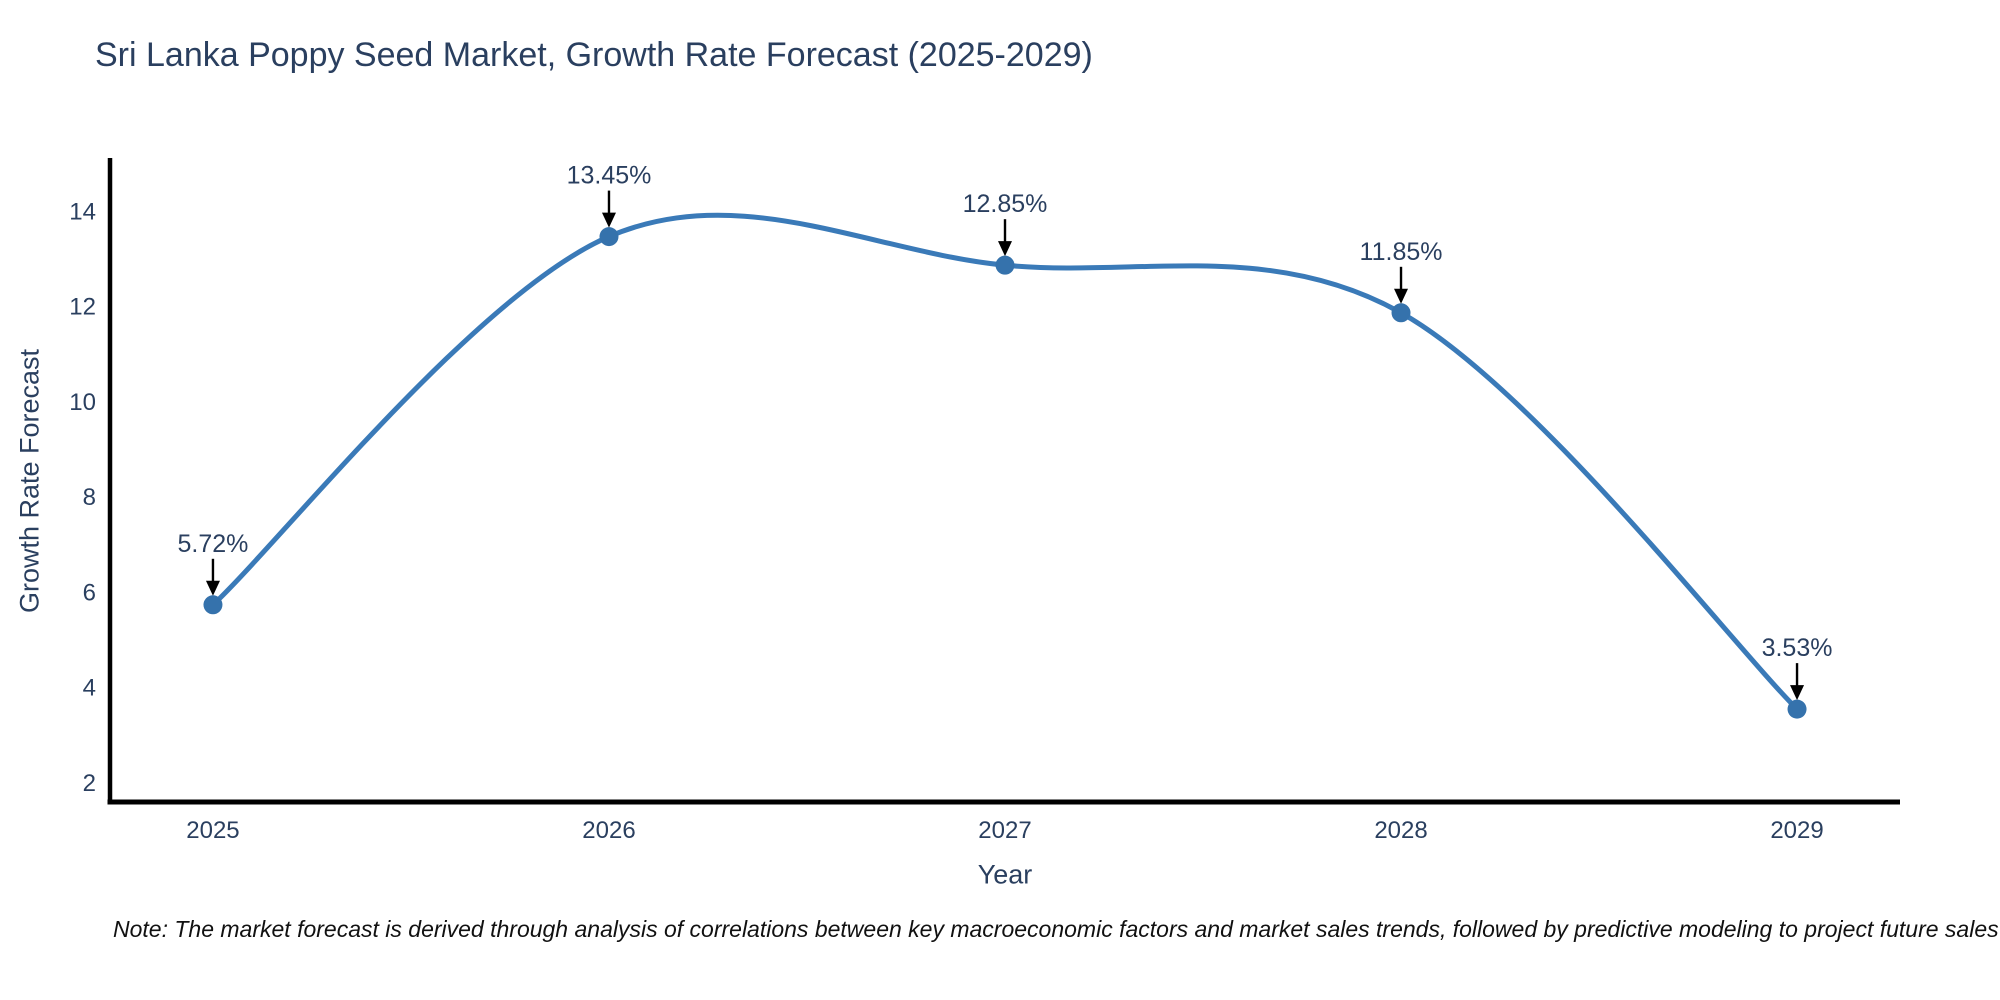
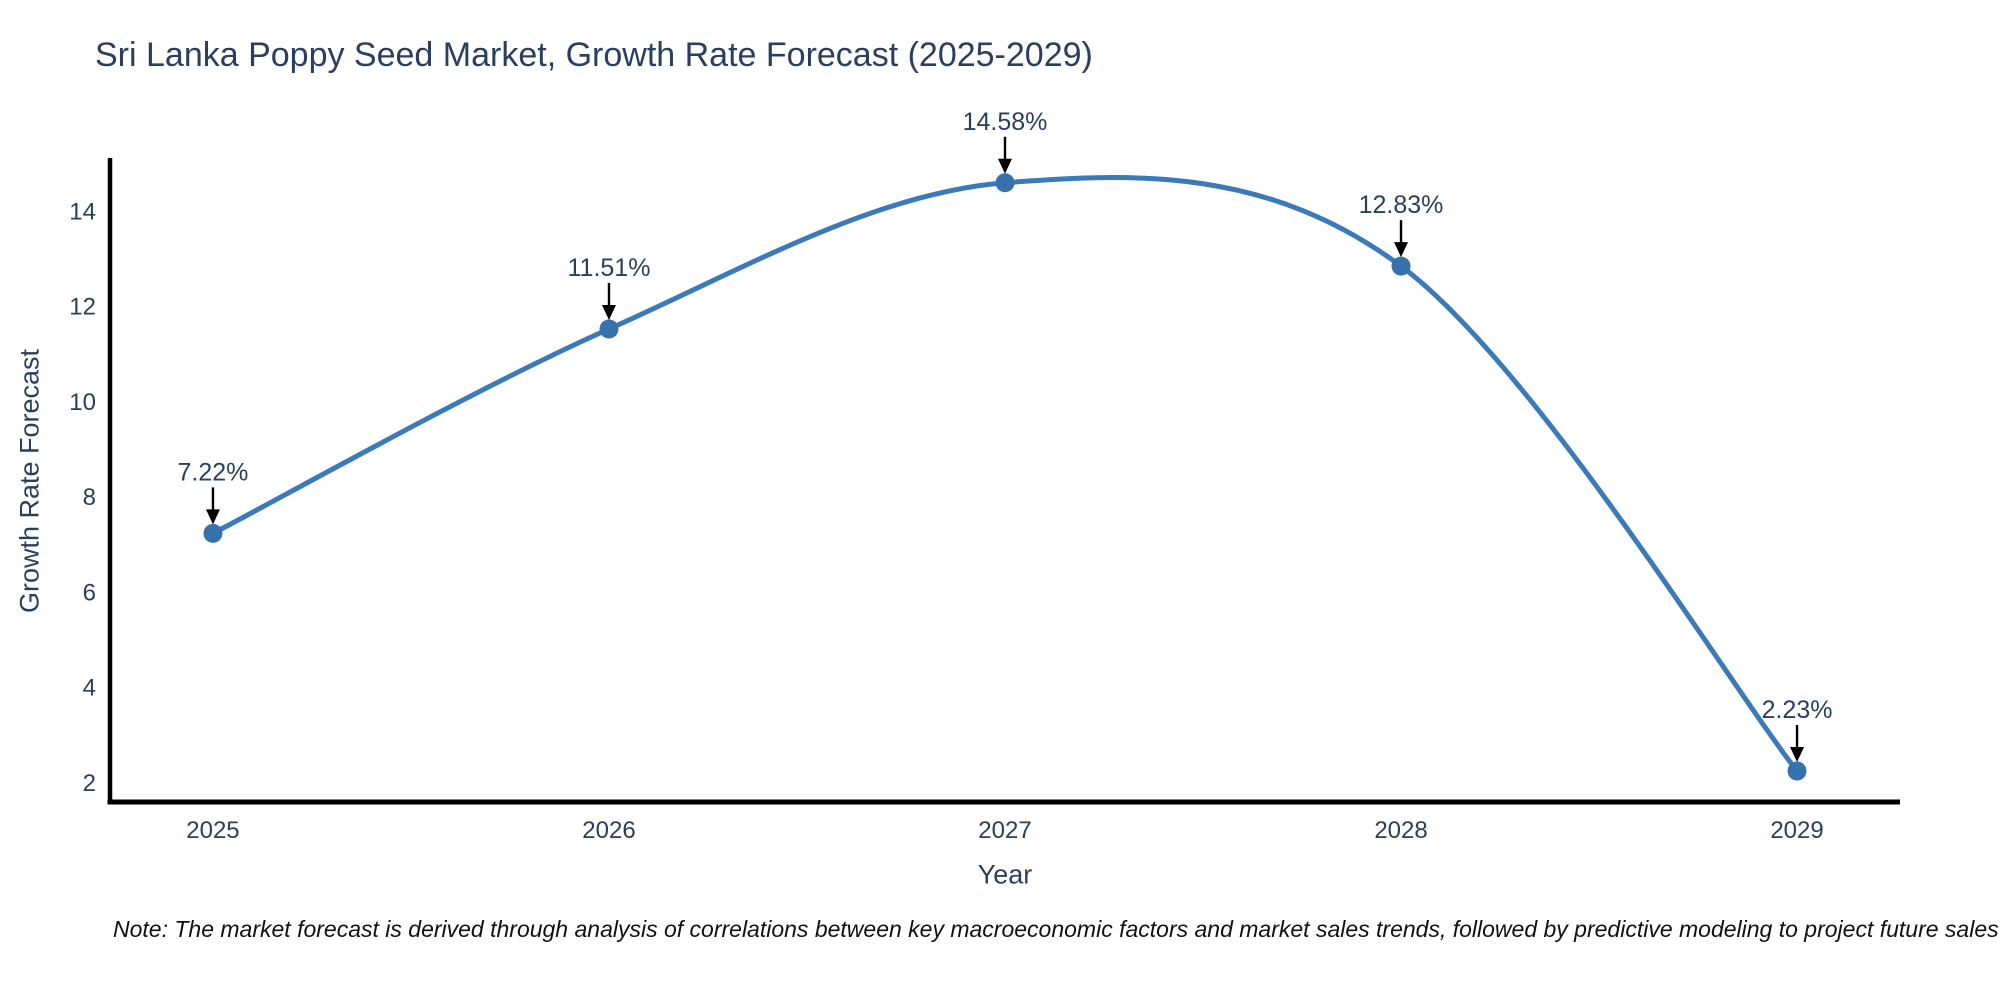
2025: 5.72% -> 7.22%
2026: 13.45% -> 11.51%
2027: 12.85% -> 14.58%
2028: 11.85% -> 12.83%
2029: 3.53% -> 2.23%
